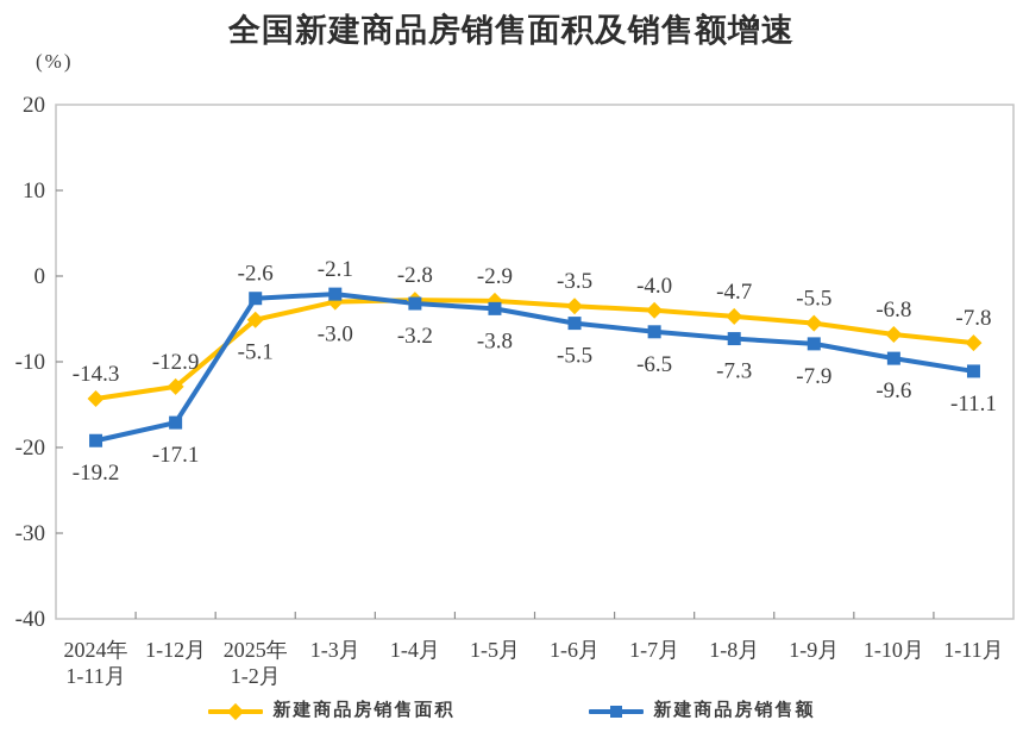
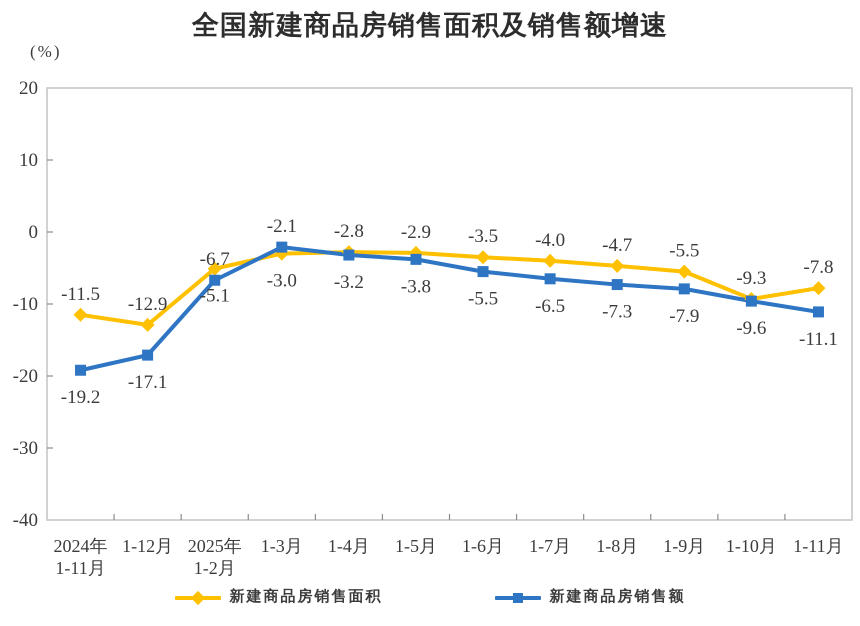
新建商品房销售面积/2024年 1-11月: -14.3 -> -11.5
新建商品房销售额/2025年 1-2月: -2.6 -> -6.7
新建商品房销售面积/1-10月: -6.8 -> -9.3
